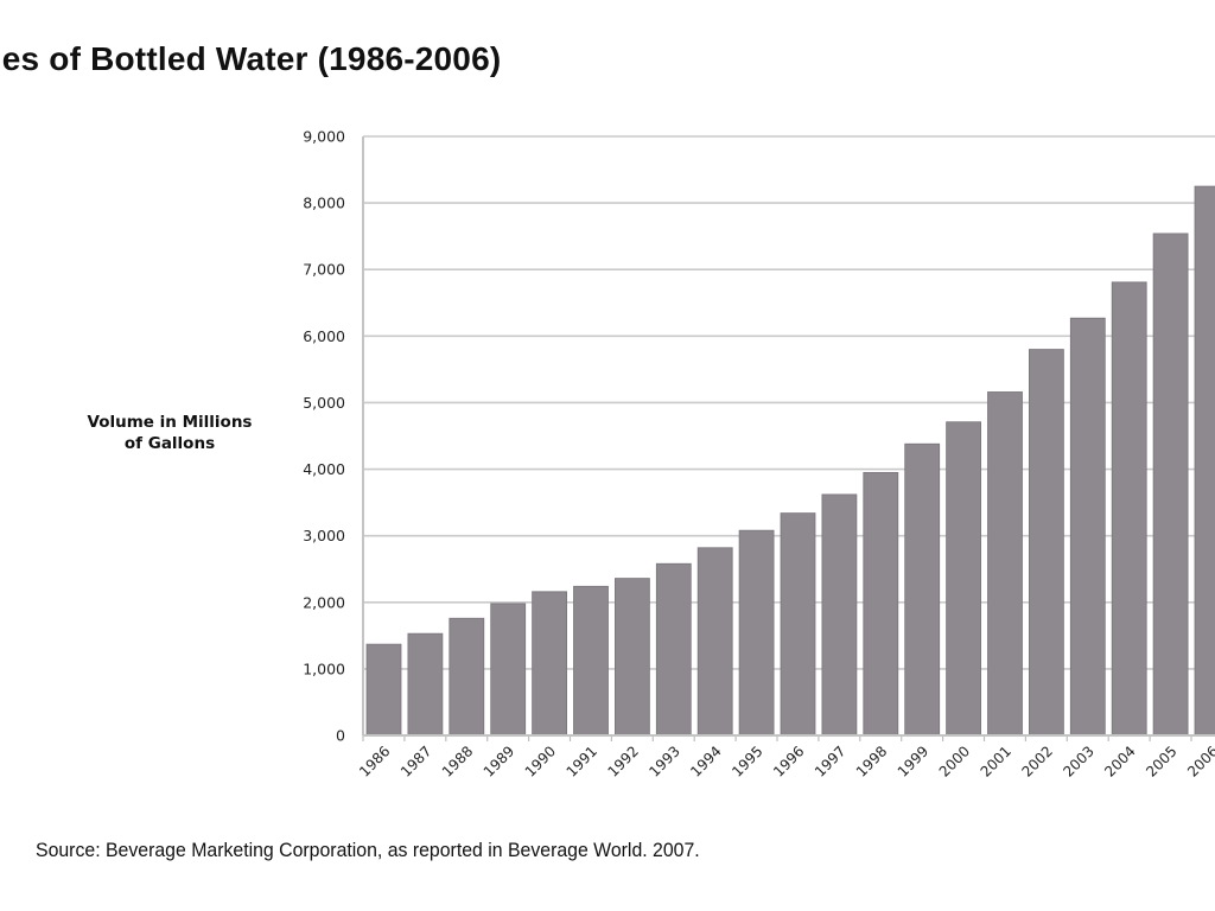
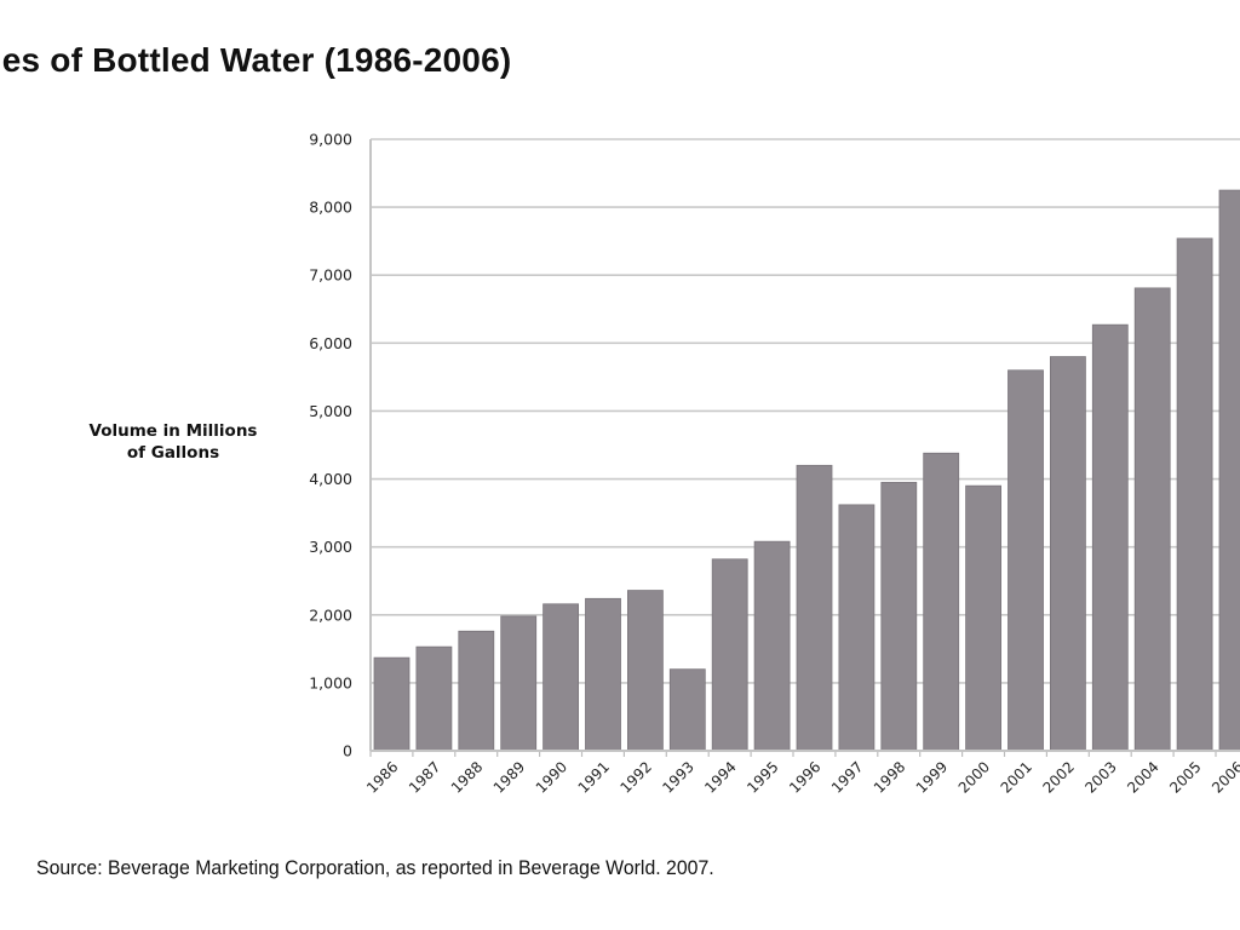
1993: 2600 -> 1200
1996: 3300 -> 4200
2000: 4700 -> 3900
2001: 5200 -> 5600
